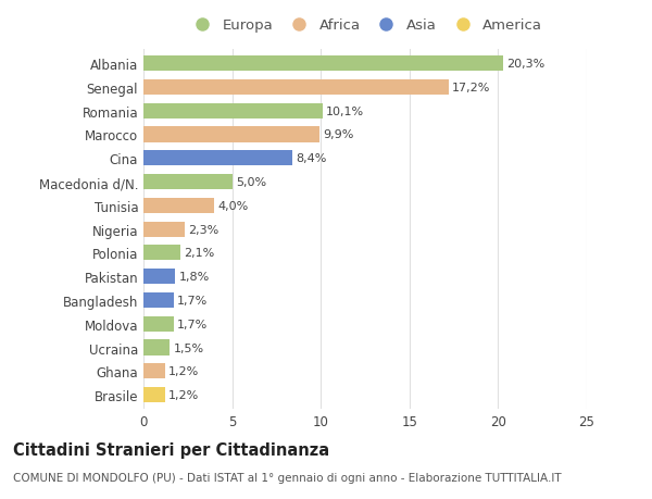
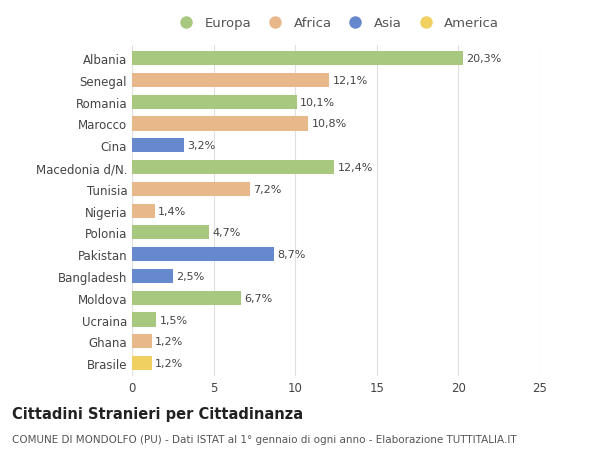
Senegal: 17,2% -> 12,1%
Marocco: 9,9% -> 10,8%
Cina: 8,4% -> 3,2%
Macedonia d/N.: 5,0% -> 12,4%
Tunisia: 4,0% -> 7,2%
Nigeria: 2,3% -> 1,4%
Polonia: 2,1% -> 4,7%
Pakistan: 1,8% -> 8,7%
Bangladesh: 1,7% -> 2,5%
Moldova: 1,7% -> 6,7%
